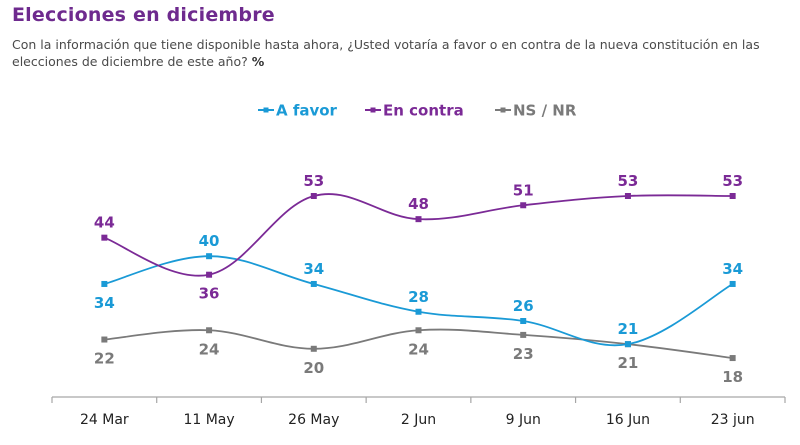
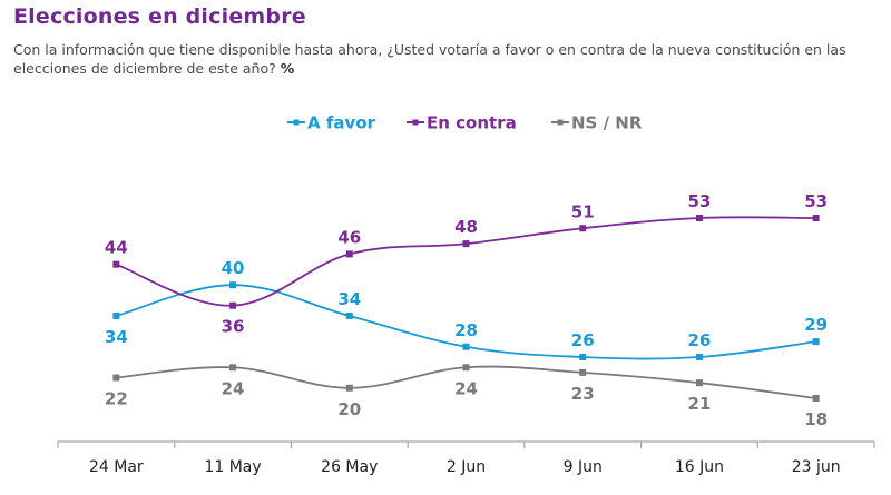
En contra/26 May: 53 -> 46
A favor/16 Jun: 21 -> 26
A favor/23 jun: 34 -> 29
